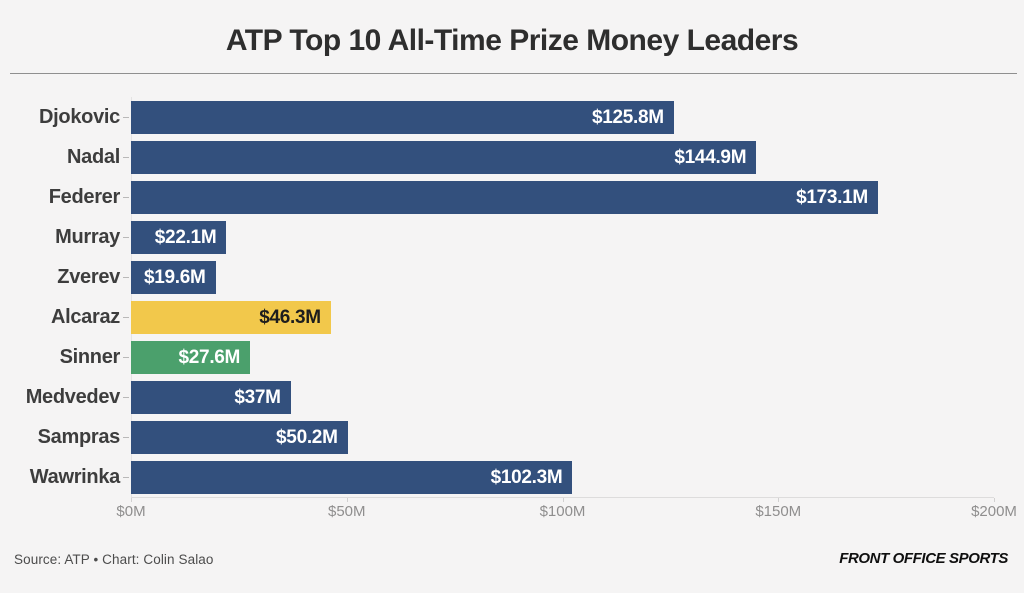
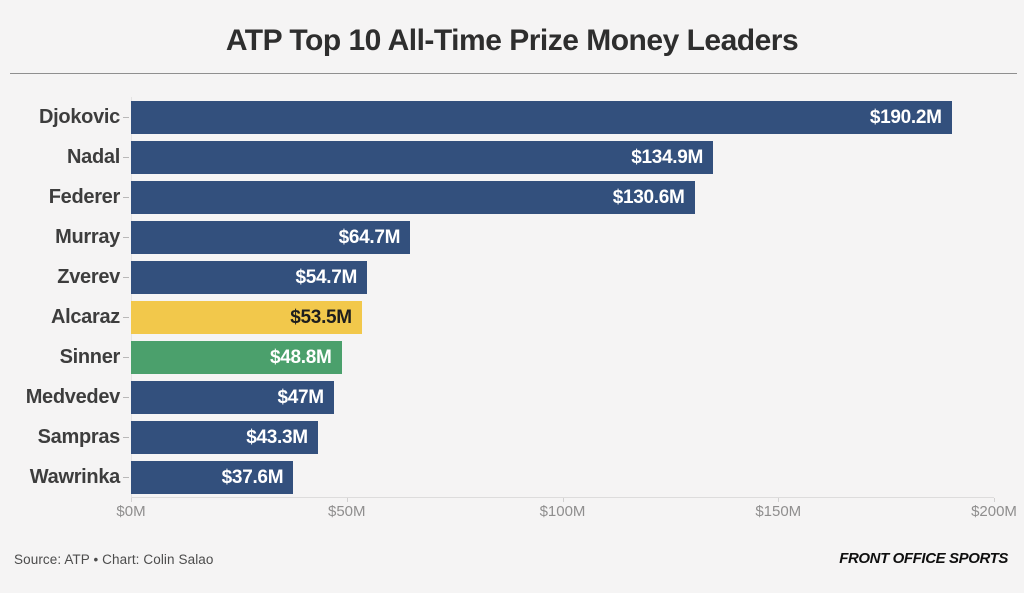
Djokovic: $125.8M -> $190.2M
Nadal: $144.9M -> $134.9M
Federer: $173.1M -> $130.6M
Murray: $22.1M -> $64.7M
Zverev: $19.6M -> $54.7M
Alcaraz: $46.3M -> $53.5M
Sinner: $27.6M -> $48.8M
Medvedev: $37M -> $47M
Sampras: $50.2M -> $43.3M
Wawrinka: $102.3M -> $37.6M
